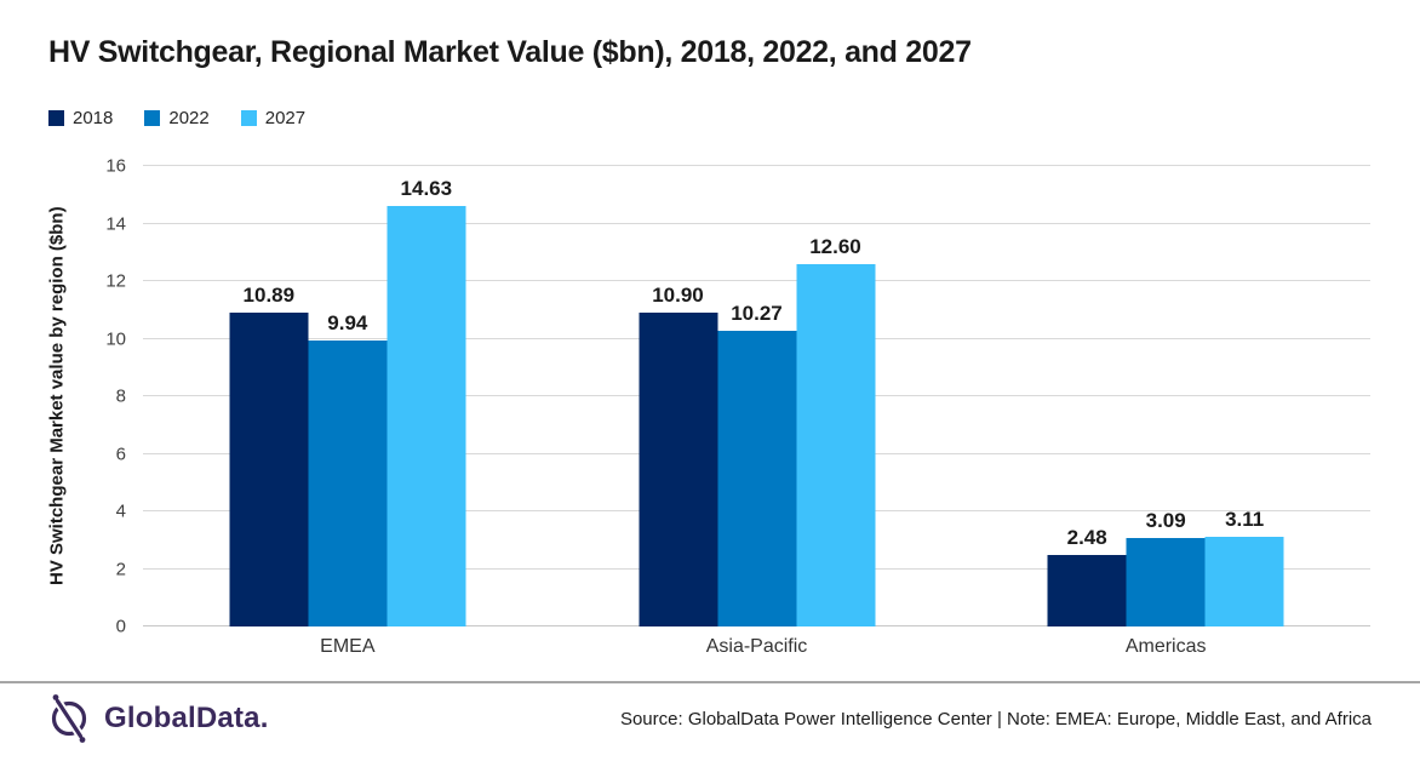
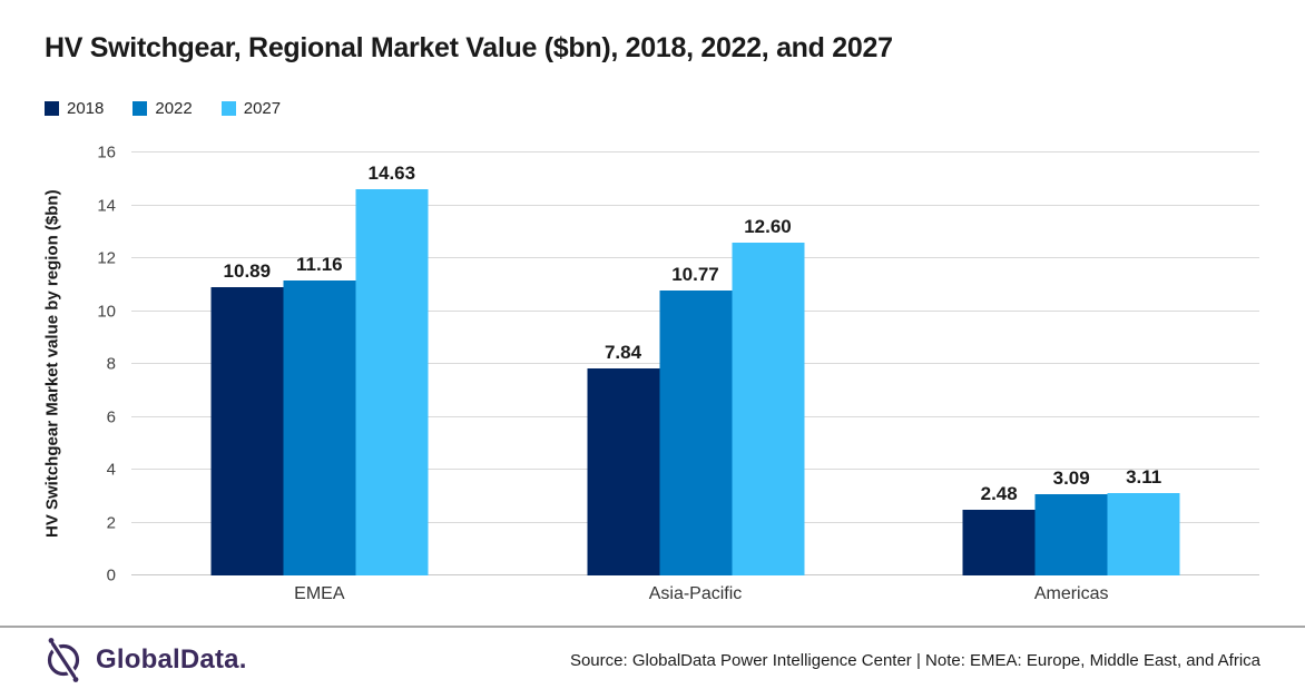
2022/EMEA: 9.94 -> 11.16
2018/Asia-Pacific: 10.90 -> 7.84
2022/Asia-Pacific: 10.27 -> 10.77
